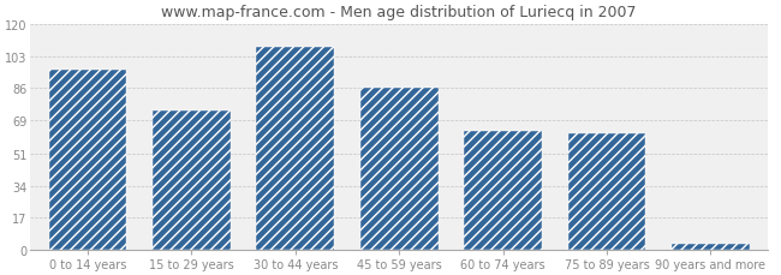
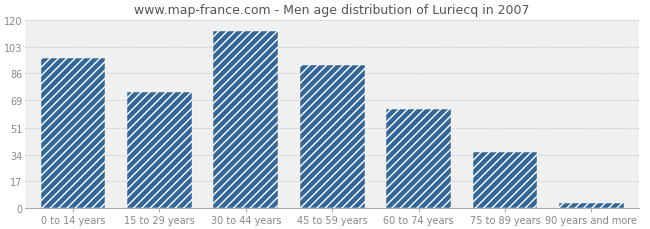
30 to 44 years: 108 -> 113
45 to 59 years: 86 -> 91
75 to 89 years: 62 -> 36
